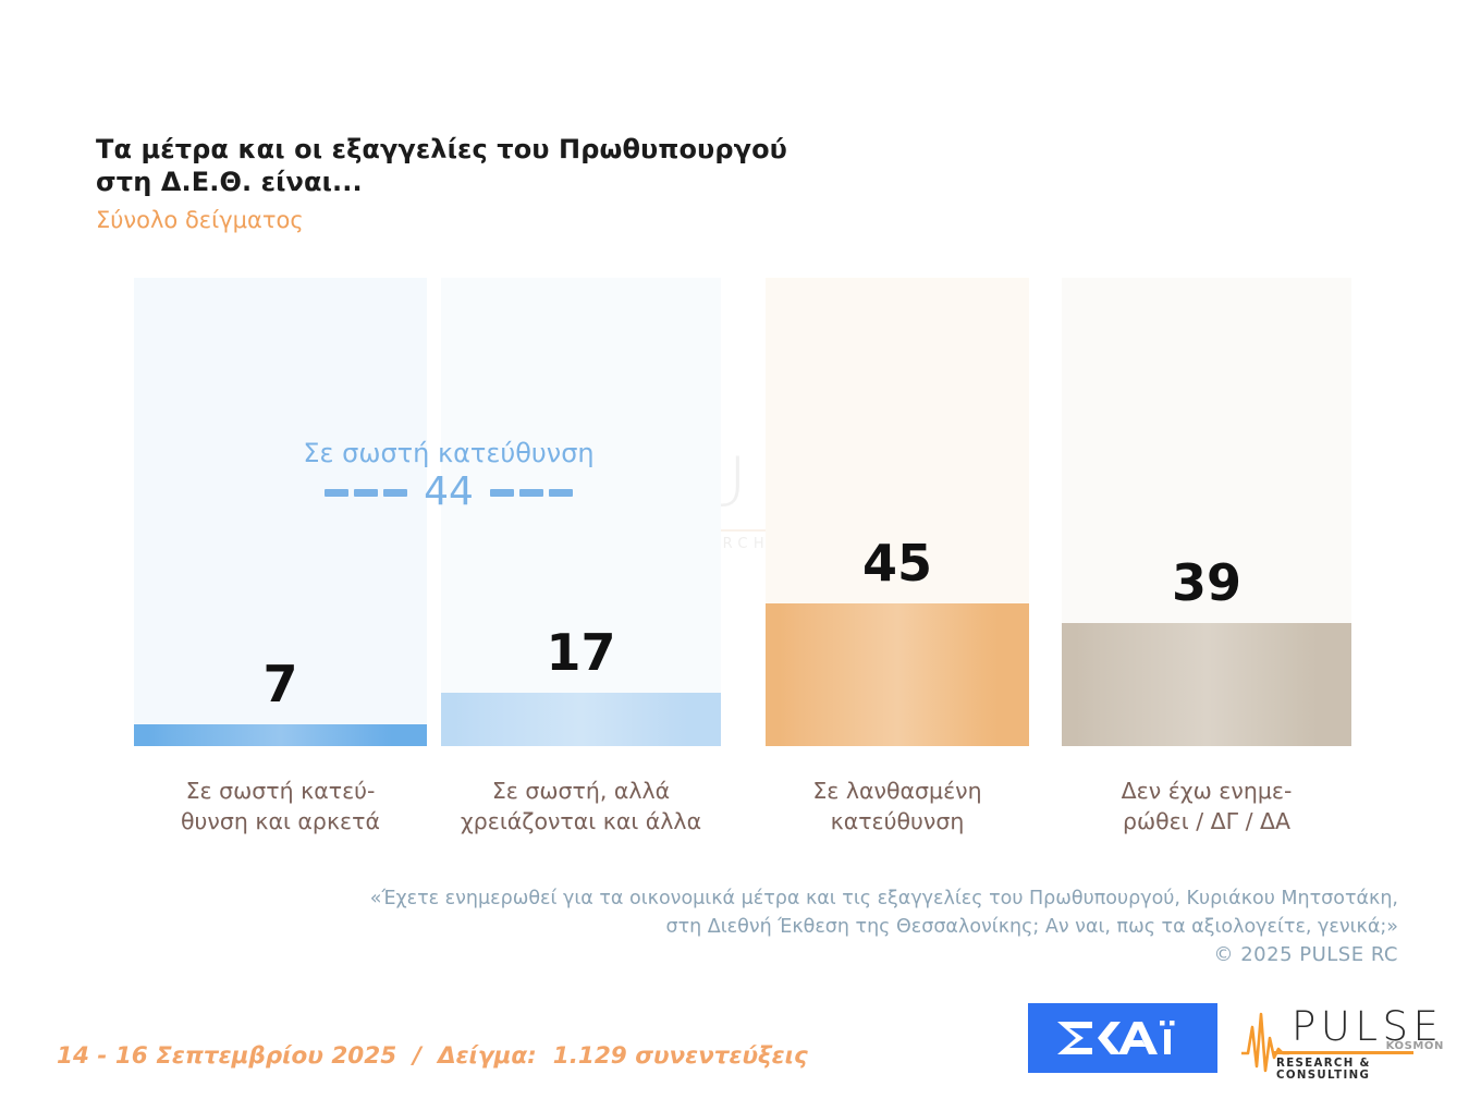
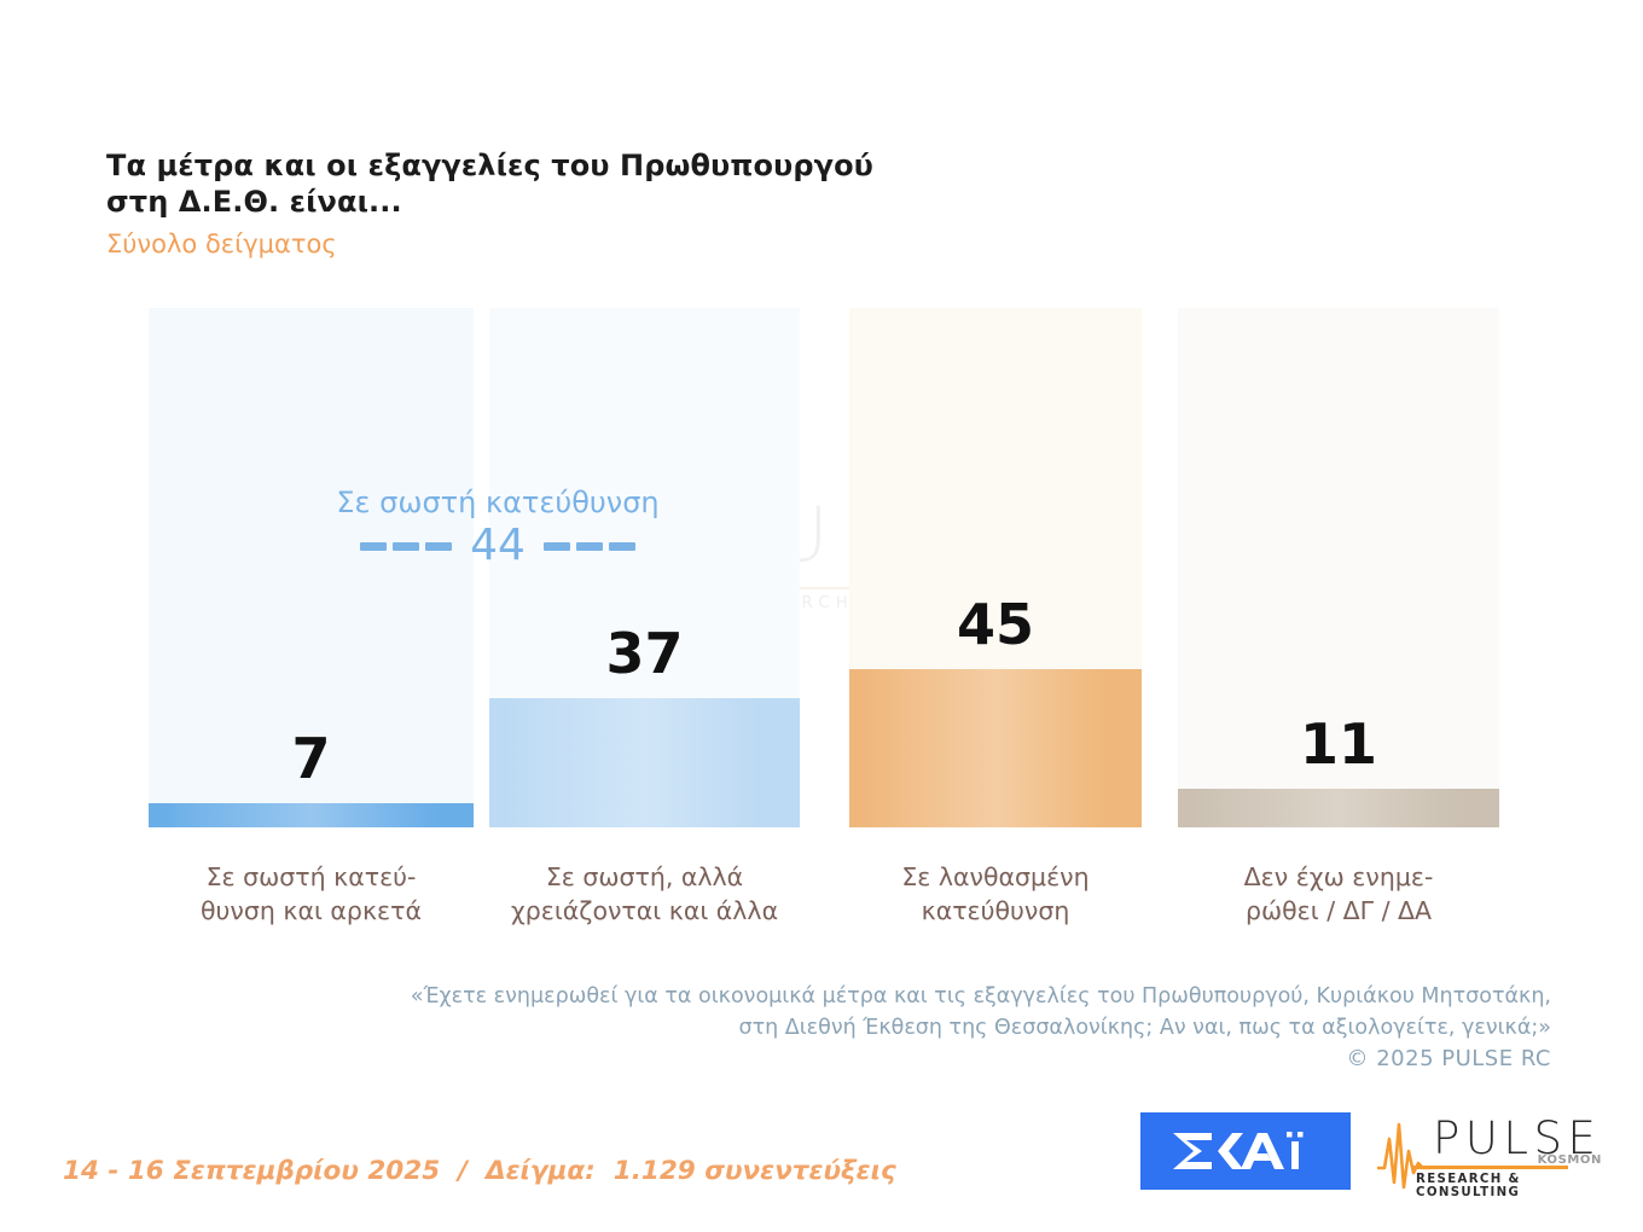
Σε σωστή, αλλά χρειάζονται και άλλα: 17 -> 37
Δεν έχω ενημε- ρώθει / ΔΓ / ΔΑ: 39 -> 11
